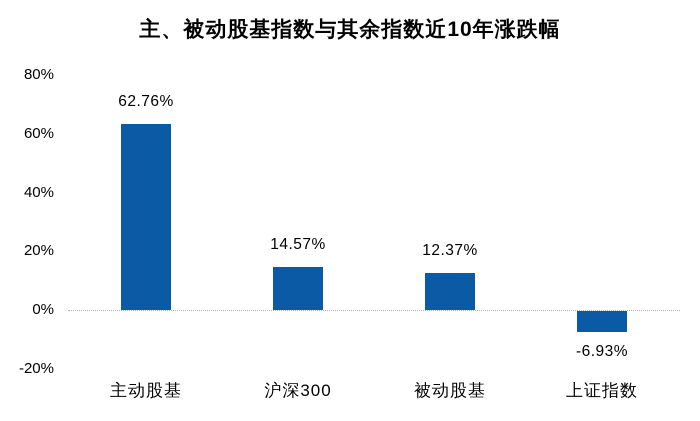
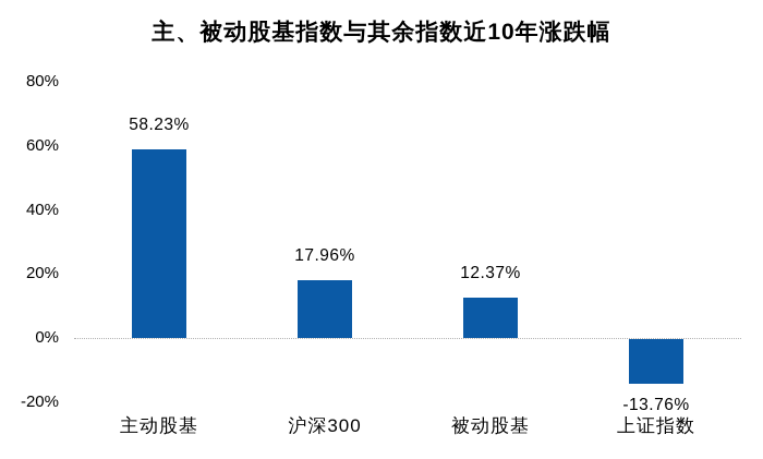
主动股基: 62.76% -> 58.23%
沪深300: 14.57% -> 17.96%
上证指数: -6.93% -> -13.76%
